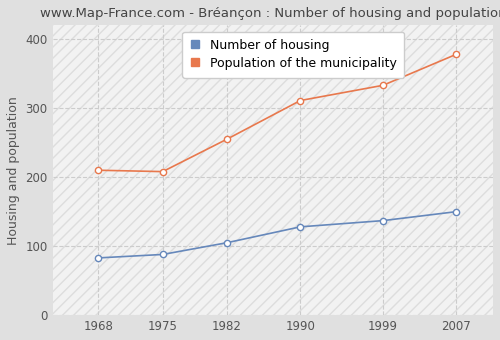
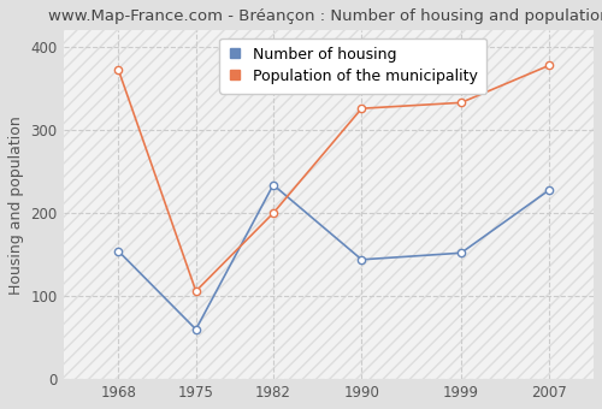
Number of housing/1968: 83 -> 154
Population of the municipality/1968: 210 -> 372
Number of housing/1975: 88 -> 60
Population of the municipality/1975: 208 -> 106
Number of housing/1982: 105 -> 234
Population of the municipality/1982: 255 -> 200
Number of housing/1990: 128 -> 144
Population of the municipality/1990: 311 -> 326
Number of housing/1999: 137 -> 152
Number of housing/2007: 150 -> 228
